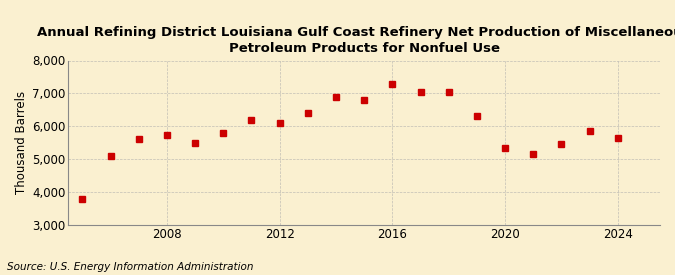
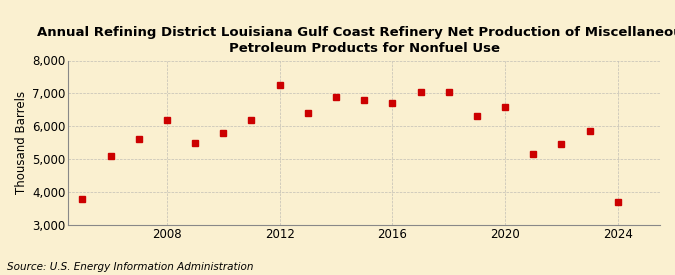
2008: 5,750 -> 6,200
2012: 6,100 -> 7,250
2016: 7,300 -> 6,700
2020: 5,350 -> 6,600
2024: 5,650 -> 3,700
